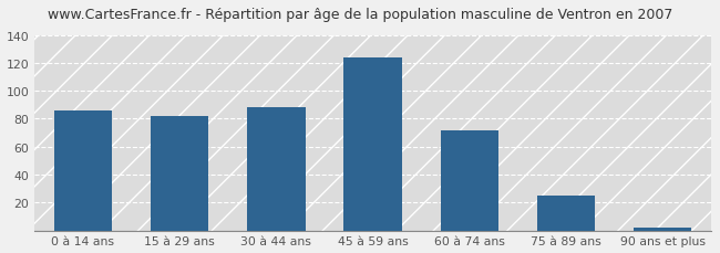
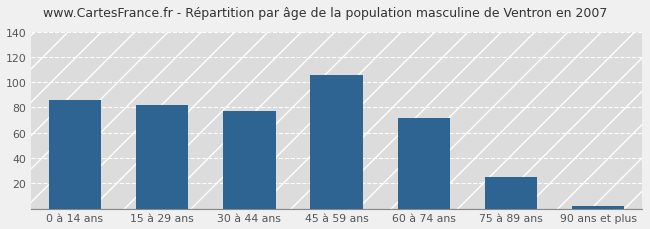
30 à 44 ans: 88 -> 77
45 à 59 ans: 124 -> 106
